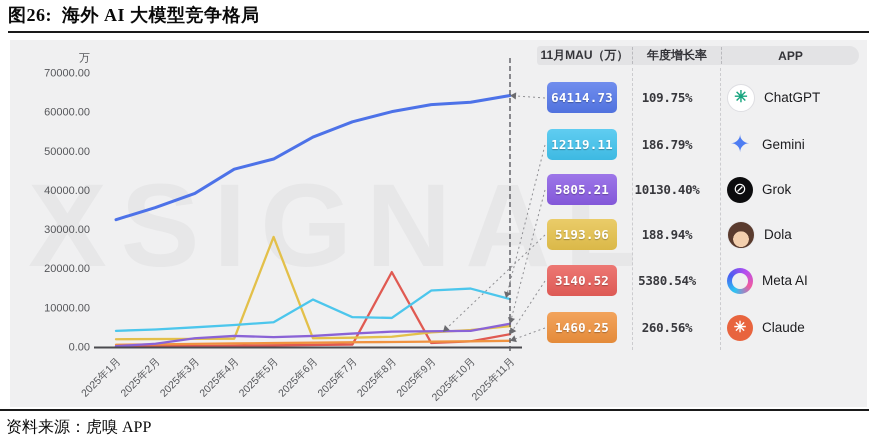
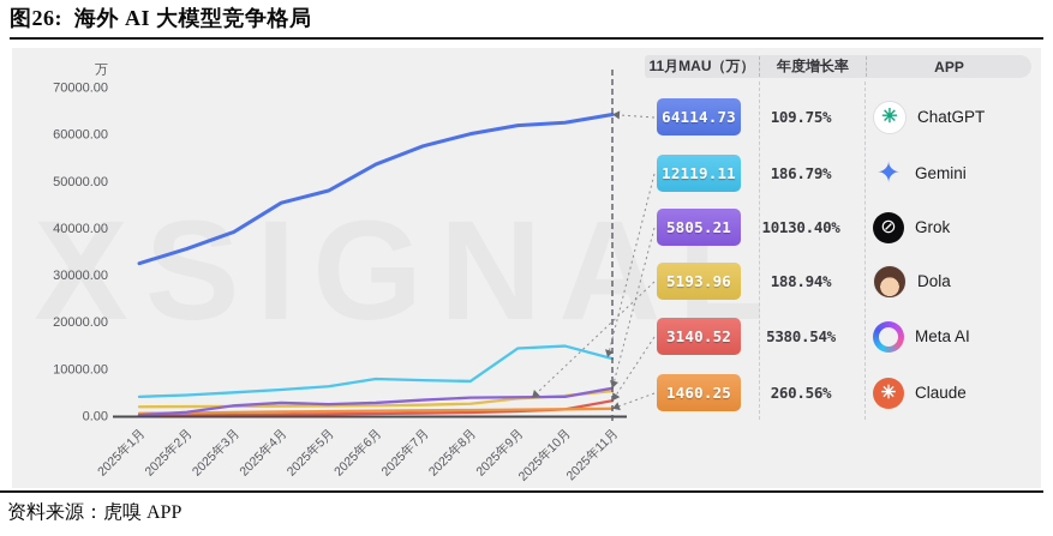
Dola/2025年5月: 28000 -> 2000
Gemini/2025年6月: 12000 -> 8000
Meta AI/2025年8月: 19000 -> 1000
